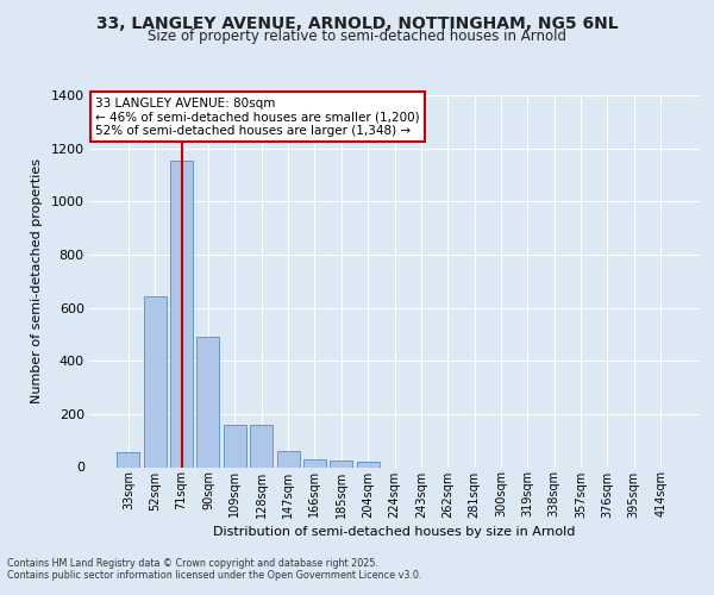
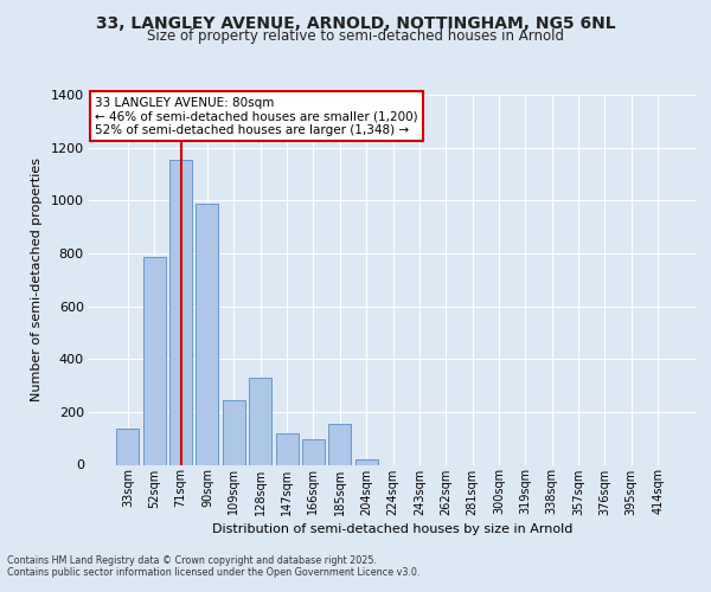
33sqm: 55 -> 135
52sqm: 645 -> 785
90sqm: 490 -> 990
109sqm: 158 -> 245
128sqm: 158 -> 330
147sqm: 60 -> 120
166sqm: 30 -> 95
185sqm: 25 -> 155
